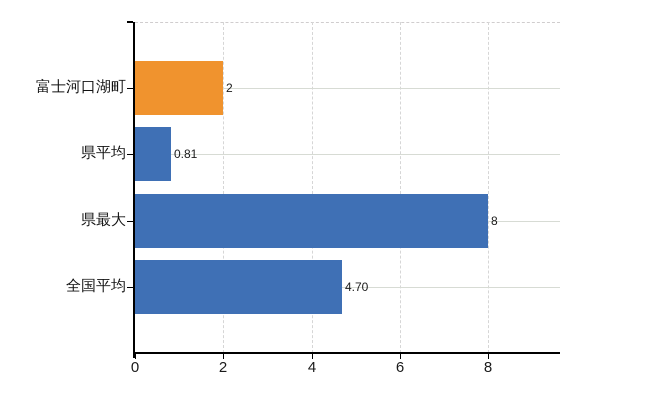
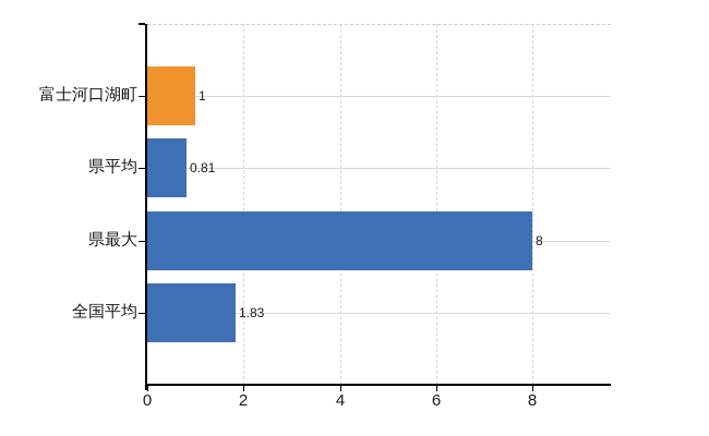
富士河口湖町: 2 -> 1
全国平均: 4.70 -> 1.83
